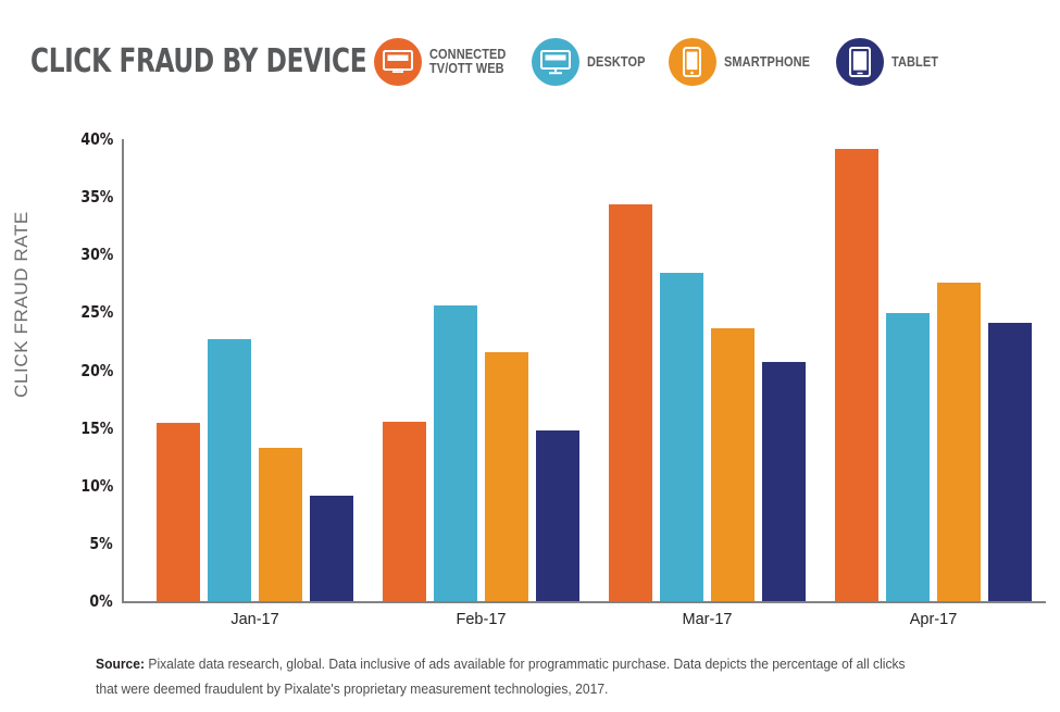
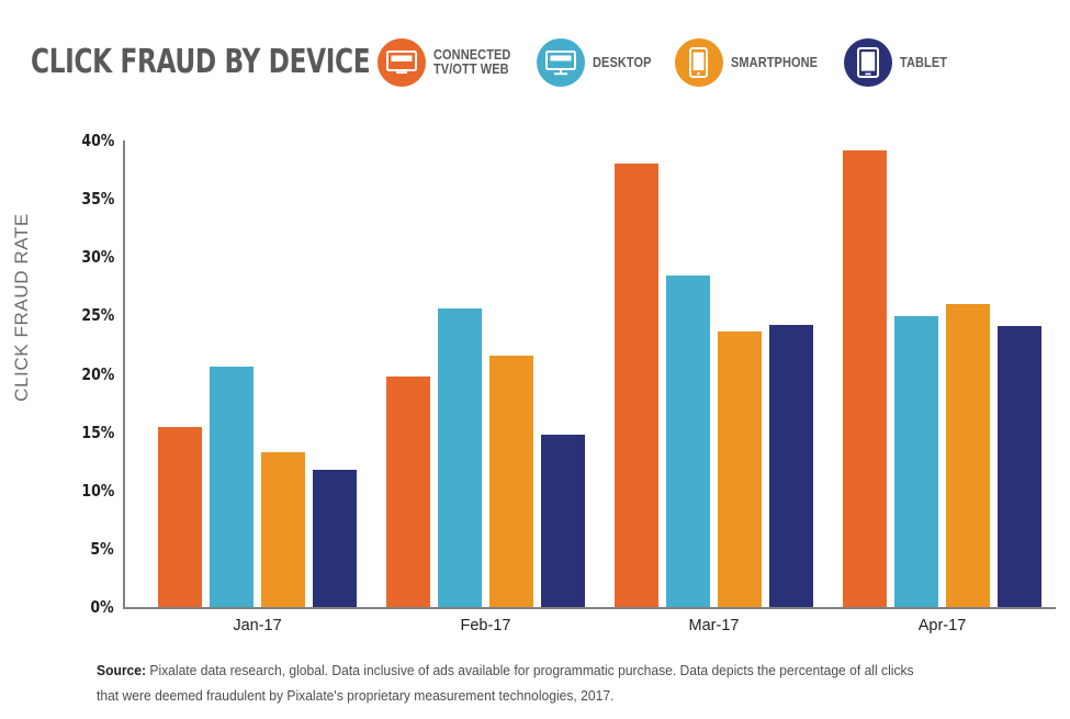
DESKTOP/Jan-17: 22.7% -> 20.6%
TABLET/Jan-17: 9.1% -> 11.8%
CONNECTED TV/OTT WEB/Feb-17: 15.5% -> 19.8%
CONNECTED TV/OTT WEB/Mar-17: 34.4% -> 38.0%
TABLET/Mar-17: 20.7% -> 24.2%
SMARTPHONE/Apr-17: 27.6% -> 26.0%
